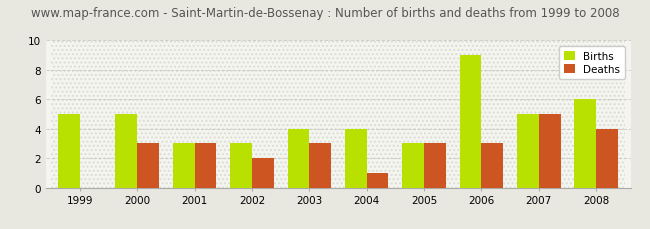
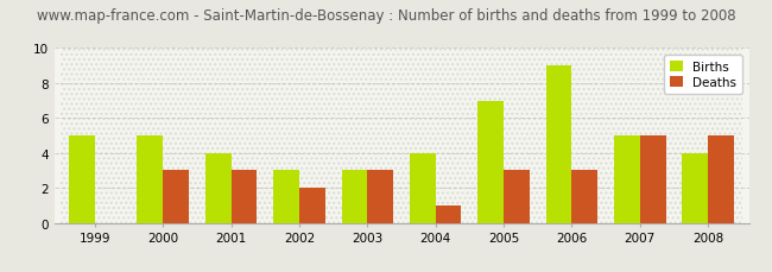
Births/2001: 3 -> 4
Births/2003: 4 -> 3
Births/2005: 3 -> 7
Births/2008: 6 -> 4
Deaths/2008: 4 -> 5
